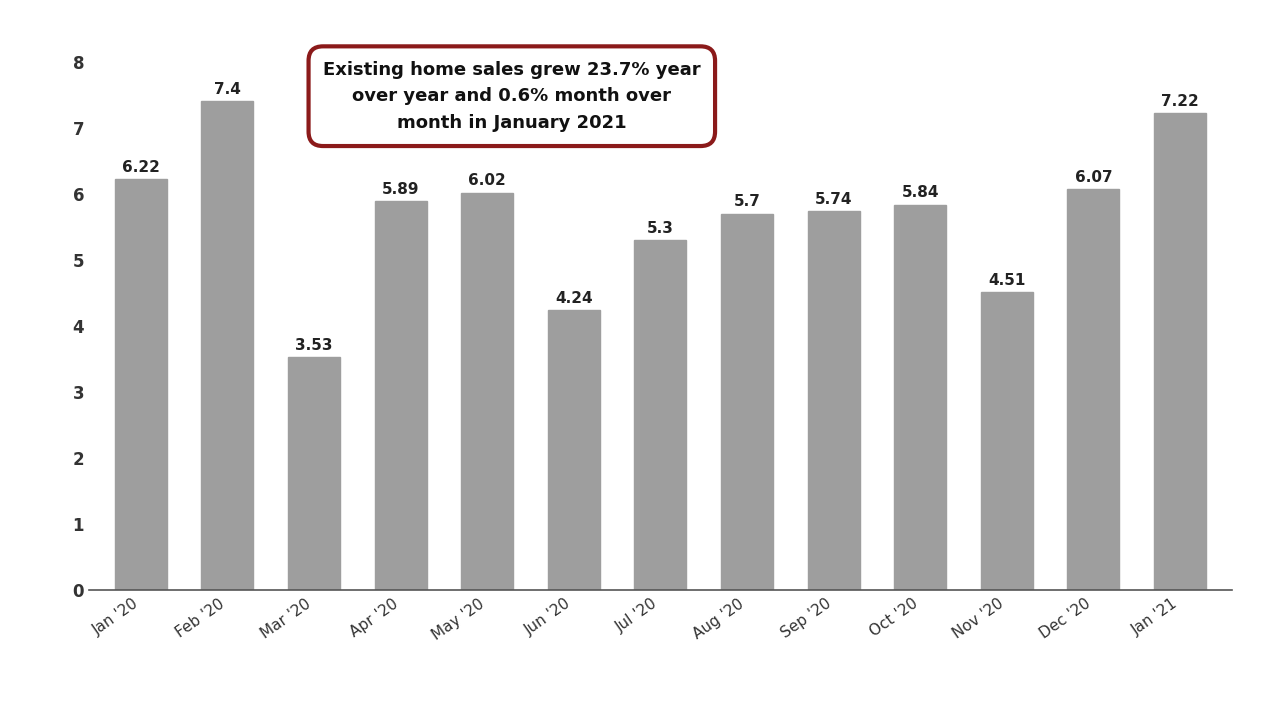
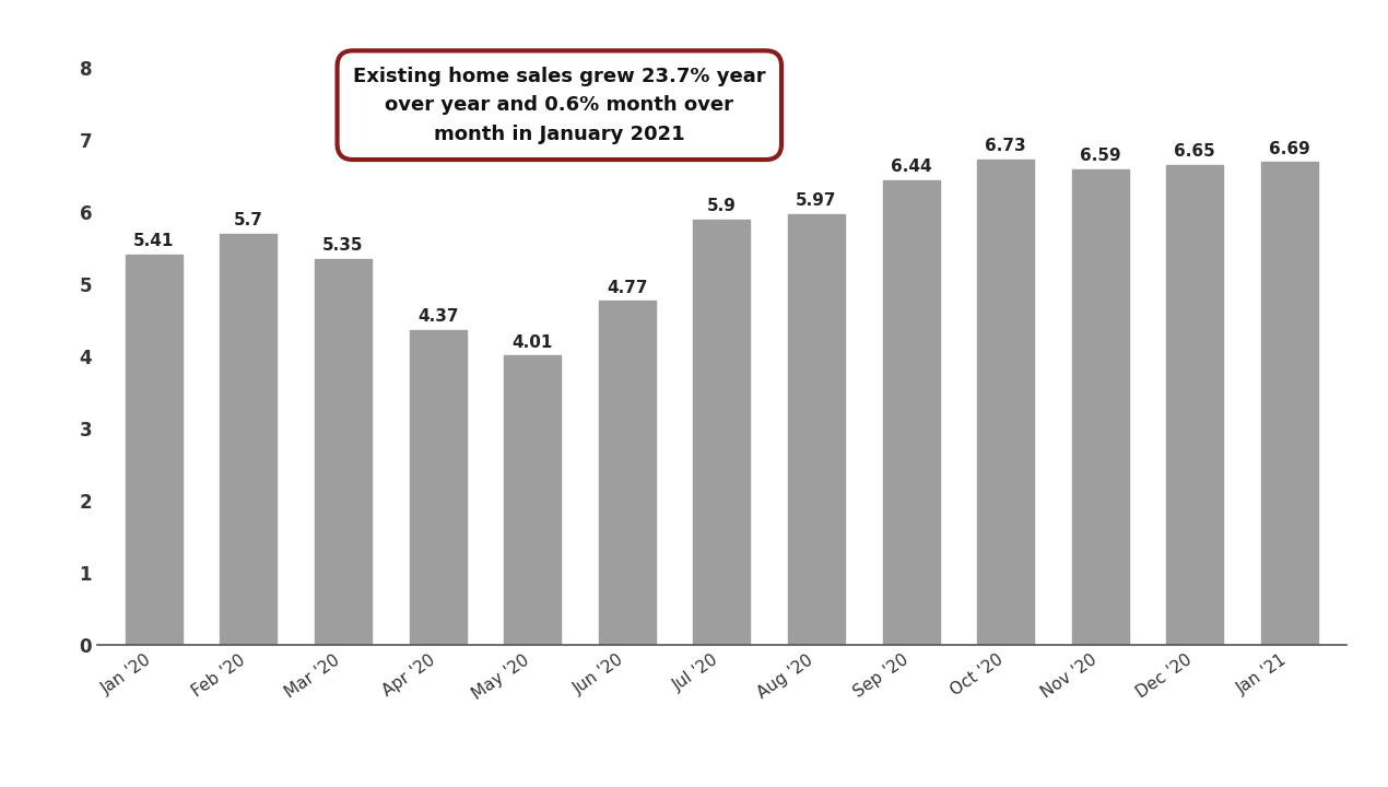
Jan '20: 6.22 -> 5.41
Feb '20: 7.4 -> 5.7
Mar '20: 3.53 -> 5.35
Apr '20: 5.89 -> 4.37
May '20: 6.02 -> 4.01
Jun '20: 4.24 -> 4.77
Jul '20: 5.3 -> 5.9
Aug '20: 5.7 -> 5.97
Sep '20: 5.74 -> 6.44
Oct '20: 5.84 -> 6.73
Nov '20: 4.51 -> 6.59
Dec '20: 6.07 -> 6.65
Jan '21: 7.22 -> 6.69
